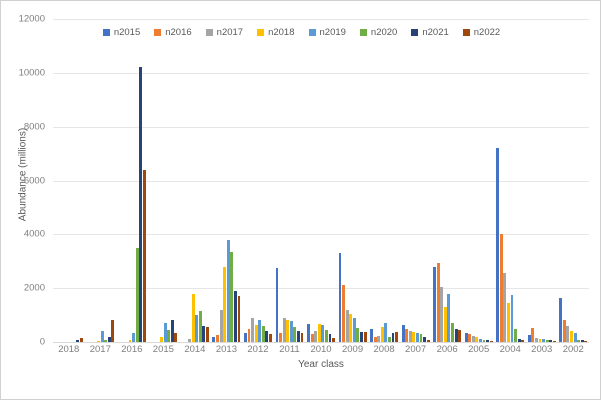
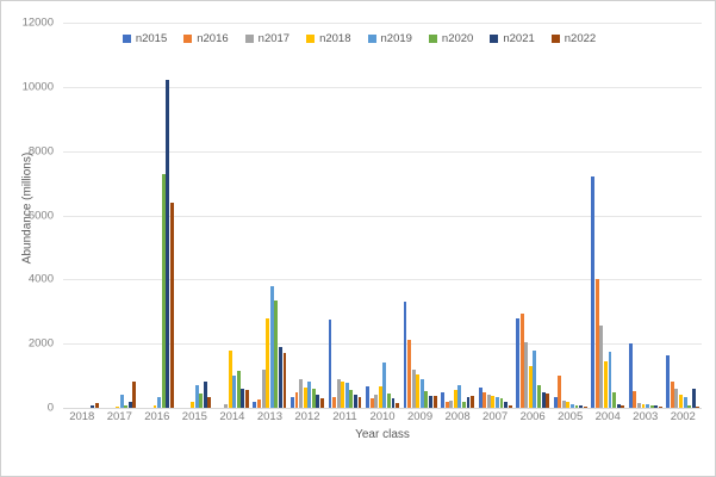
n2020/2016: 3500 -> 7300
n2019/2010: 600 -> 1400
n2016/2005: 300 -> 1000
n2015/2003: 200 -> 2000
n2021/2002: 100 -> 600
